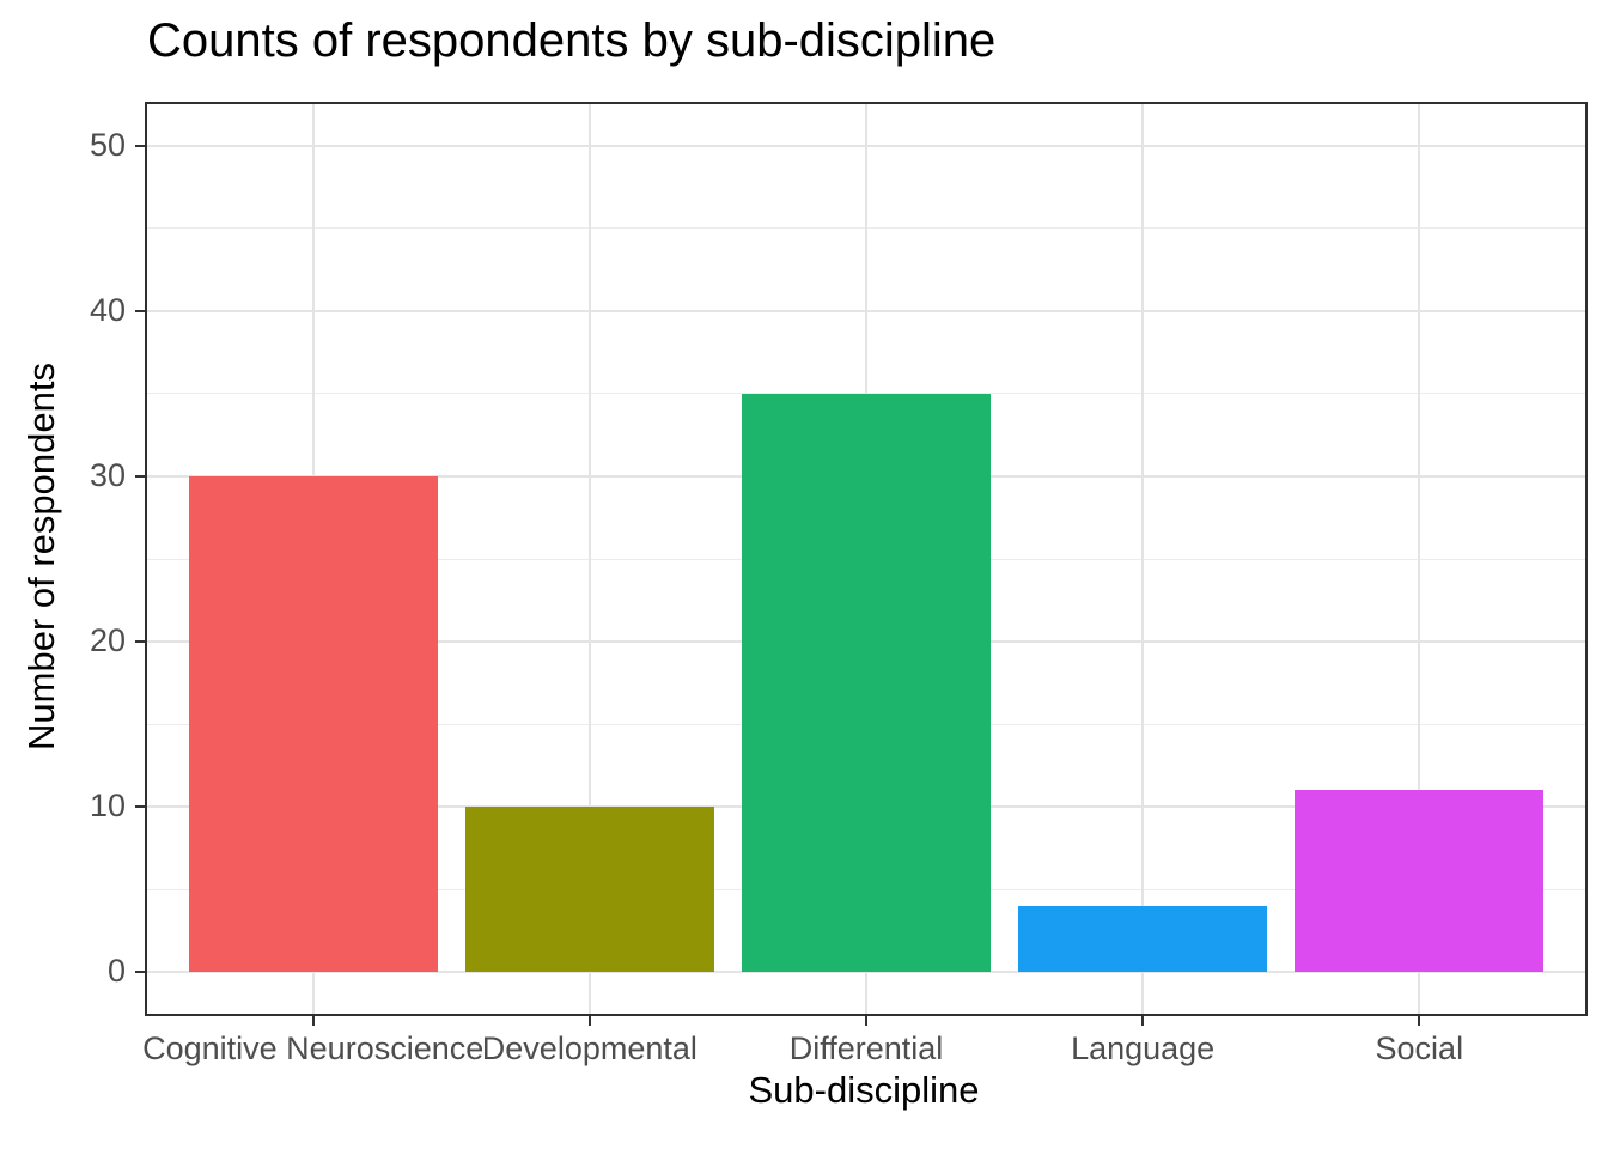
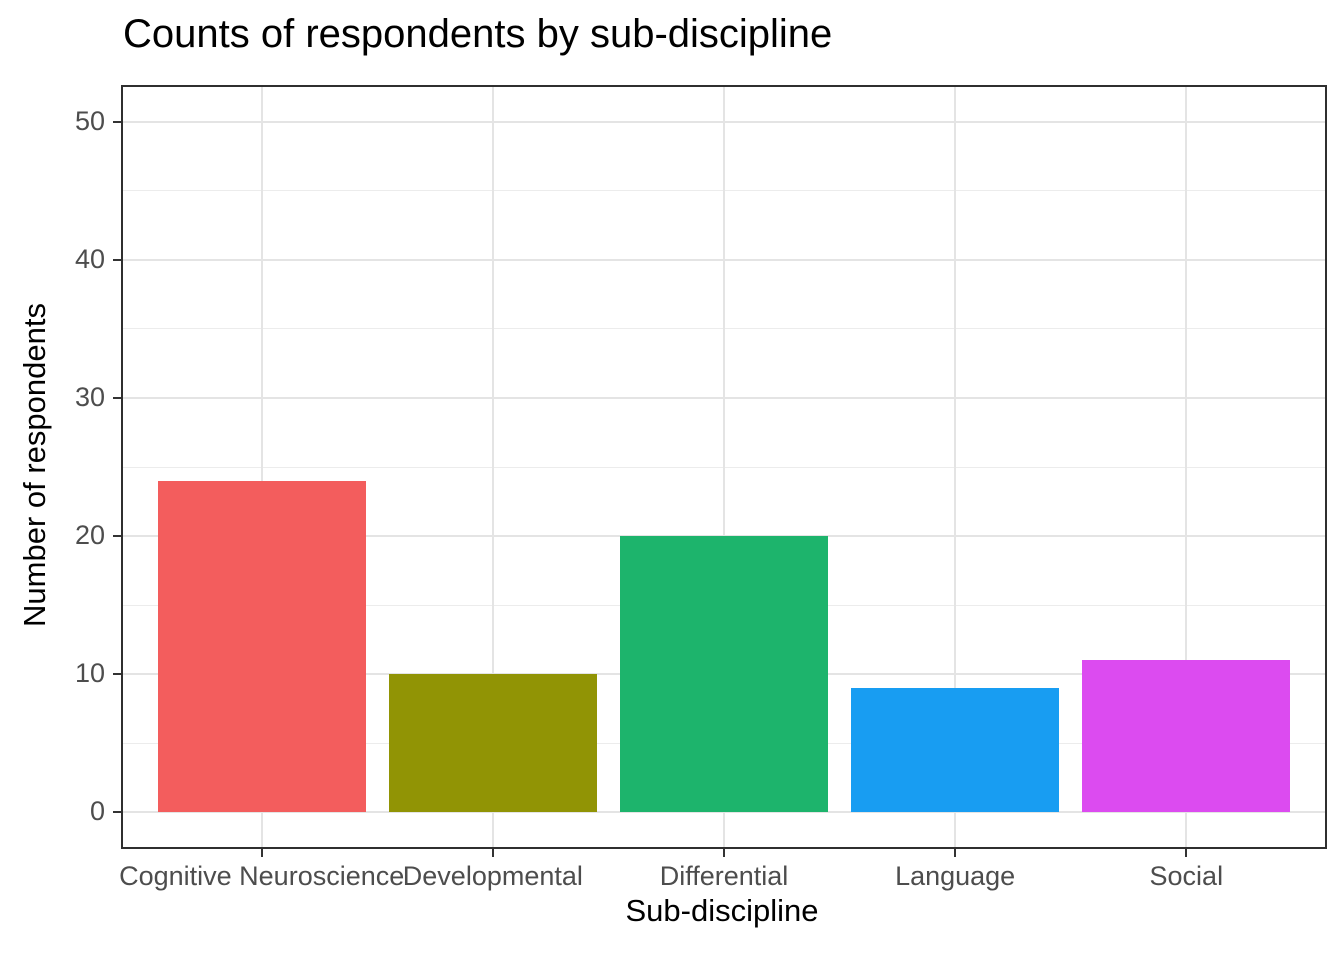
Cognitive Neuroscience: 30 -> 24
Differential: 35 -> 20
Language: 4 -> 9
